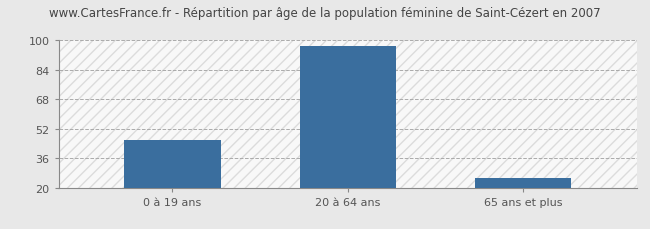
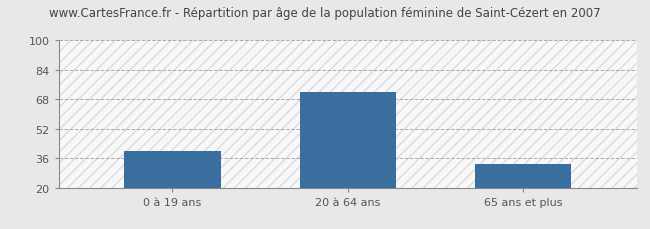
0 à 19 ans: 46 -> 40
20 à 64 ans: 97 -> 72
65 ans et plus: 25 -> 33
